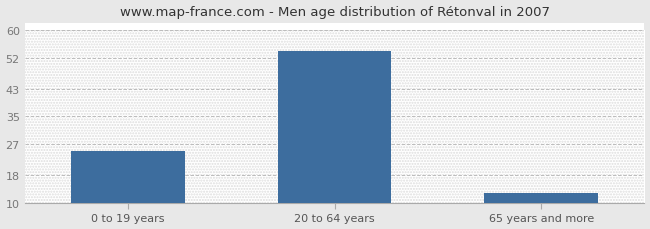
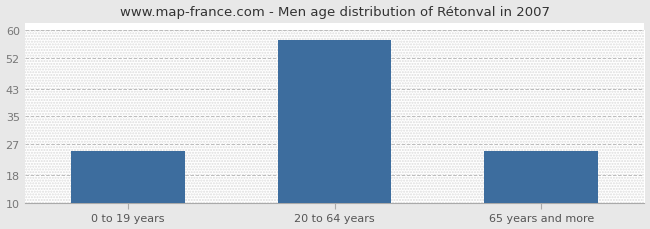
20 to 64 years: 54 -> 57
65 years and more: 13 -> 25
